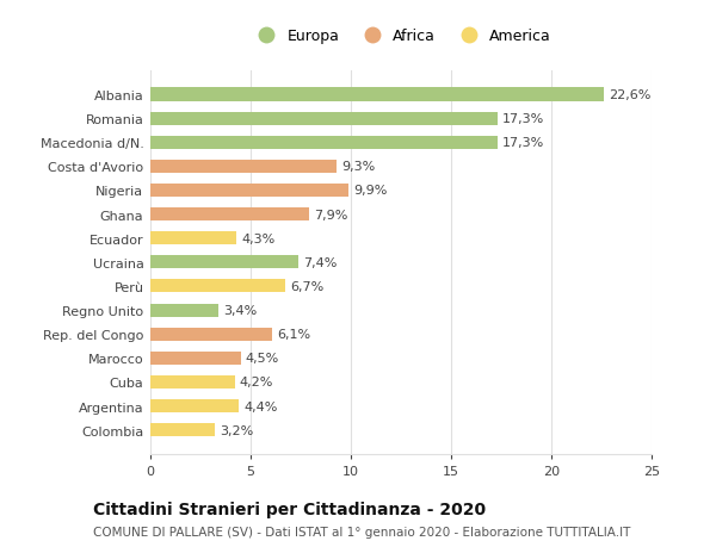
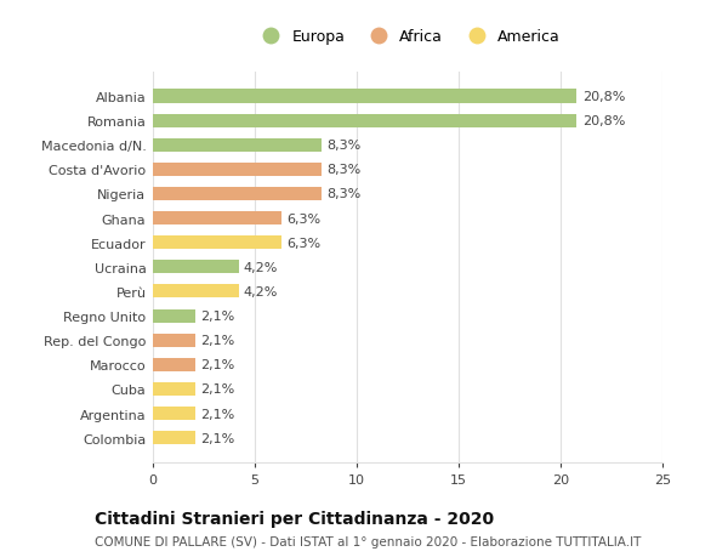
Albania: 22,6% -> 20,8%
Romania: 17,3% -> 20,8%
Macedonia d/N.: 17,3% -> 8,3%
Costa d'Avorio: 9,3% -> 8,3%
Nigeria: 9,9% -> 8,3%
Ghana: 7,9% -> 6,3%
Ecuador: 4,3% -> 6,3%
Ucraina: 7,4% -> 4,2%
Perù: 6,7% -> 4,2%
Regno Unito: 3,4% -> 2,1%
Rep. del Congo: 6,1% -> 2,1%
Marocco: 4,5% -> 2,1%
Cuba: 4,2% -> 2,1%
Argentina: 4,4% -> 2,1%
Colombia: 3,2% -> 2,1%
